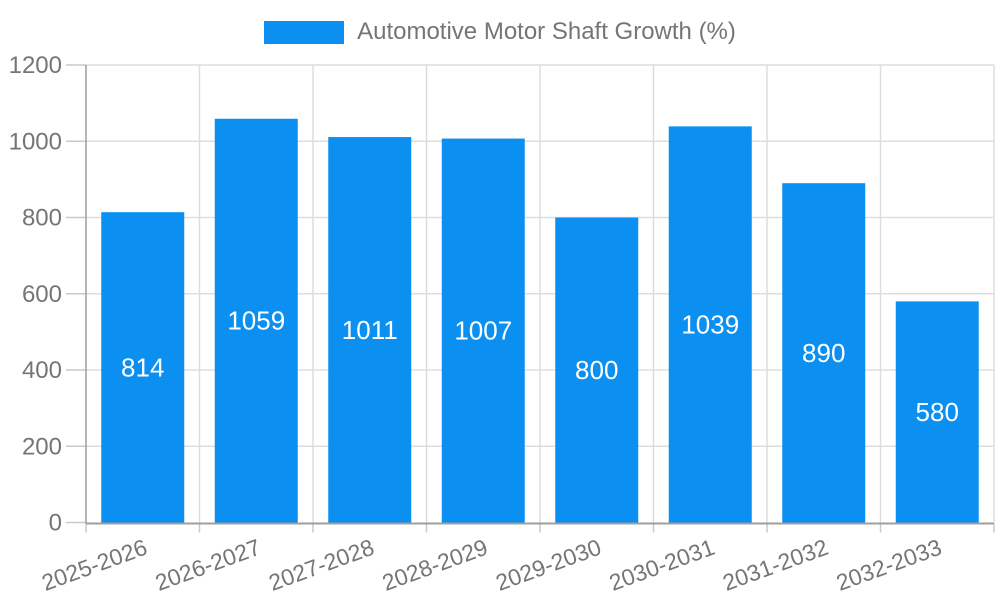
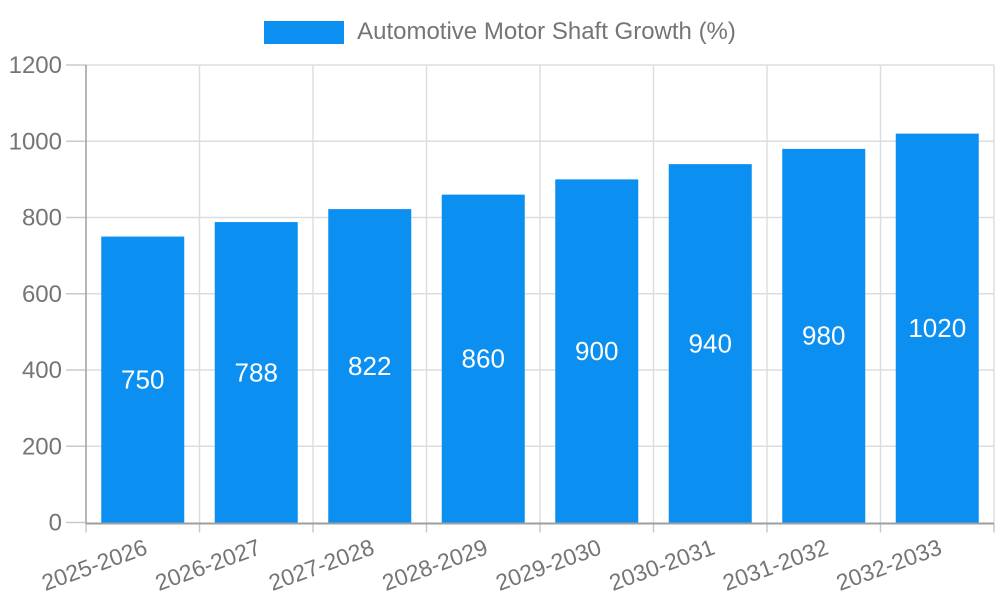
2025-2026: 814 -> 750
2026-2027: 1059 -> 788
2027-2028: 1011 -> 822
2028-2029: 1007 -> 860
2029-2030: 800 -> 900
2030-2031: 1039 -> 940
2031-2032: 890 -> 980
2032-2033: 580 -> 1020
